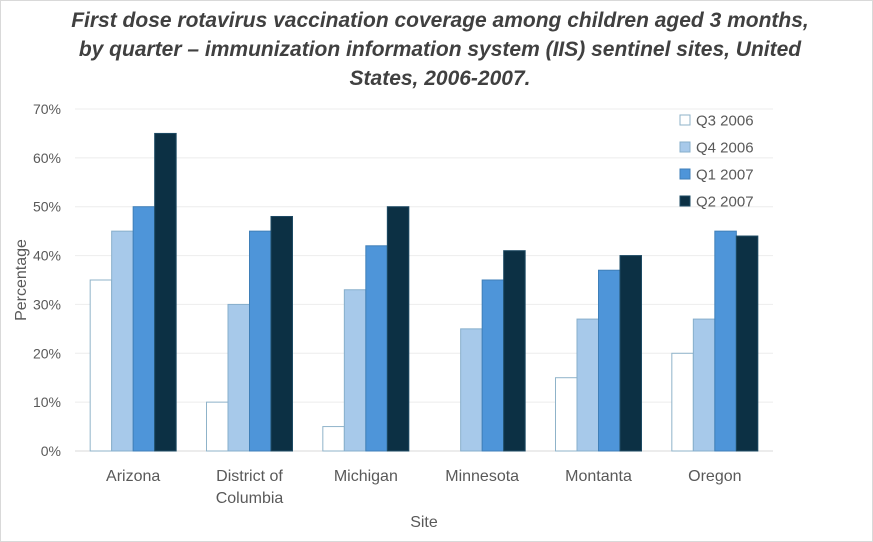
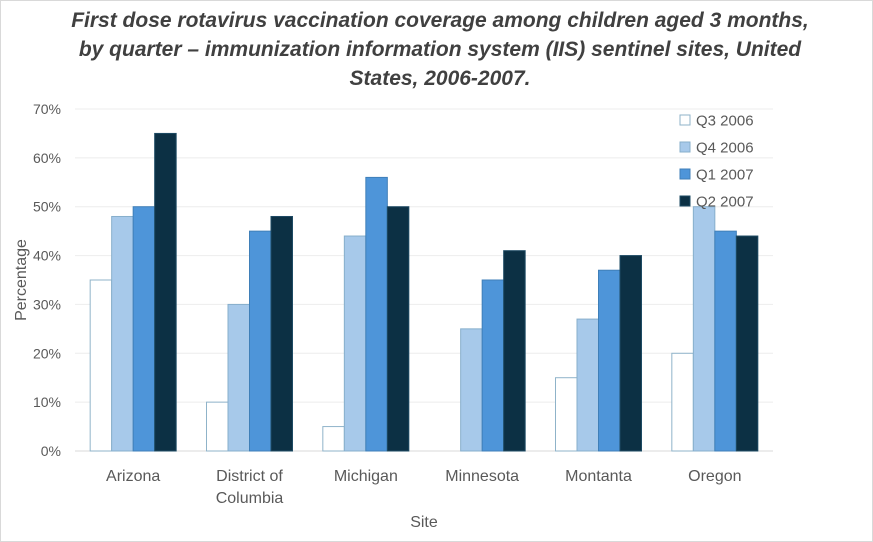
Q4 2006/Arizona: 45% -> 48%
Q4 2006/Michigan: 33% -> 44%
Q1 2007/Michigan: 42% -> 56%
Q4 2006/Oregon: 27% -> 50%
